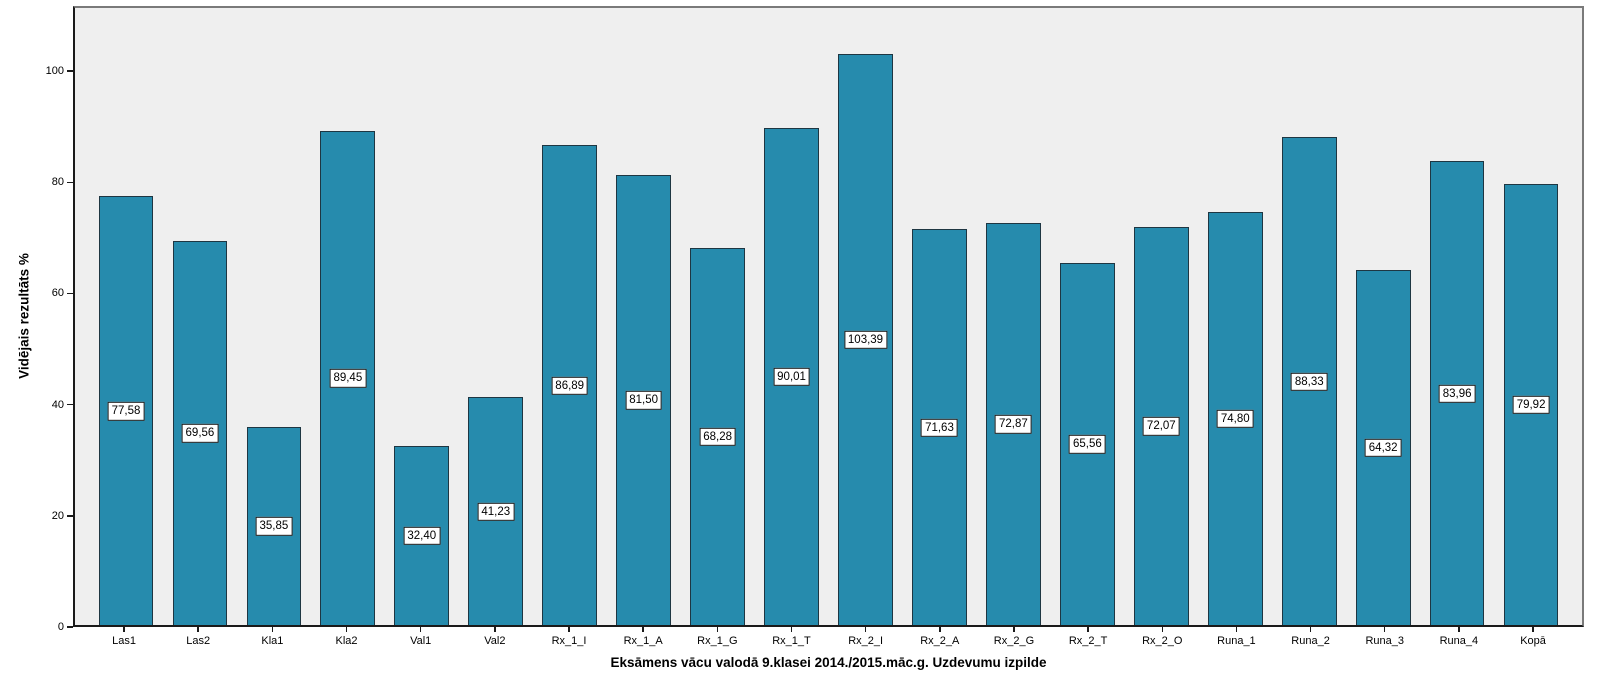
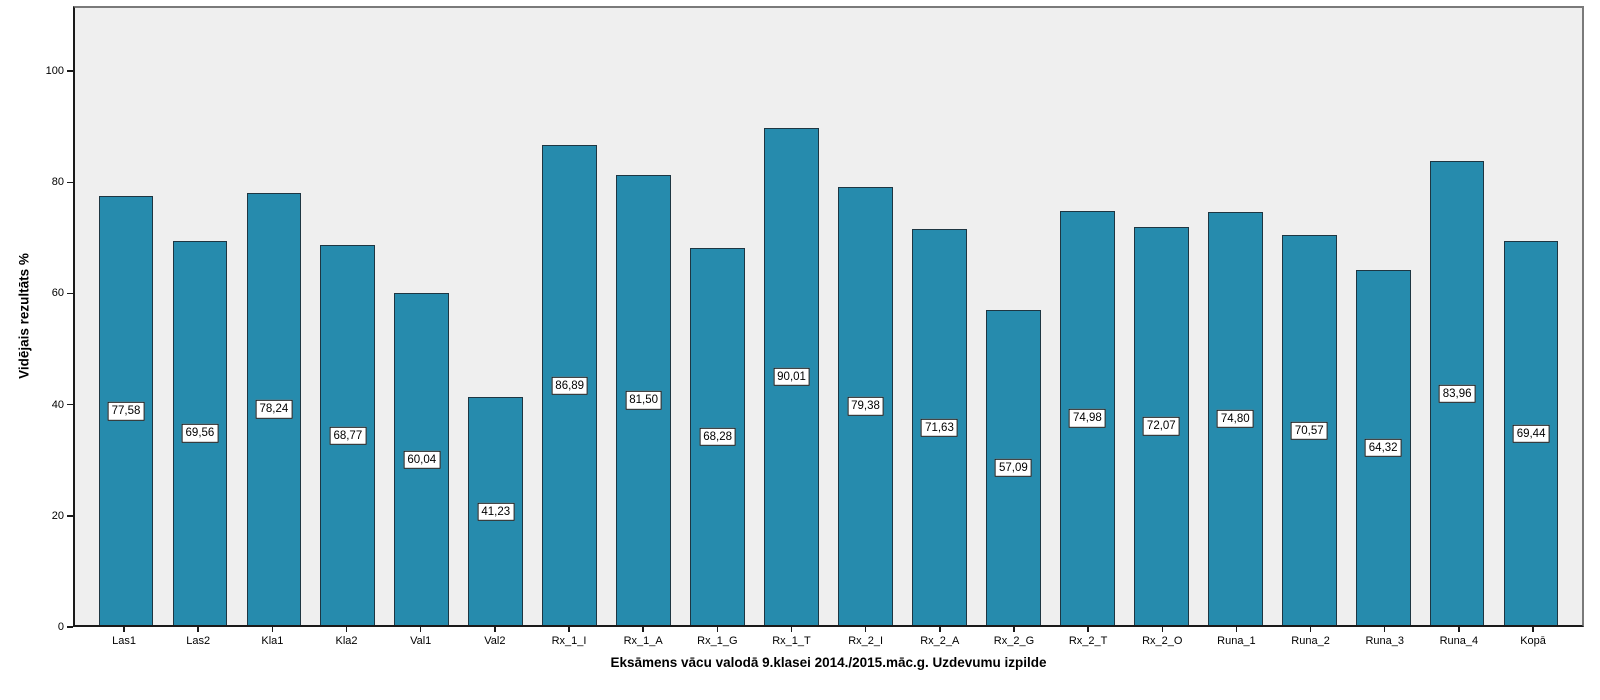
Kla1: 35,85 -> 78,24
Kla2: 89,45 -> 68,77
Val1: 32,40 -> 60,04
Rx_2_I: 103,39 -> 79,38
Rx_2_G: 72,87 -> 57,09
Rx_2_T: 65,56 -> 74,98
Runa_2: 88,33 -> 70,57
Kopā: 79,92 -> 69,44
